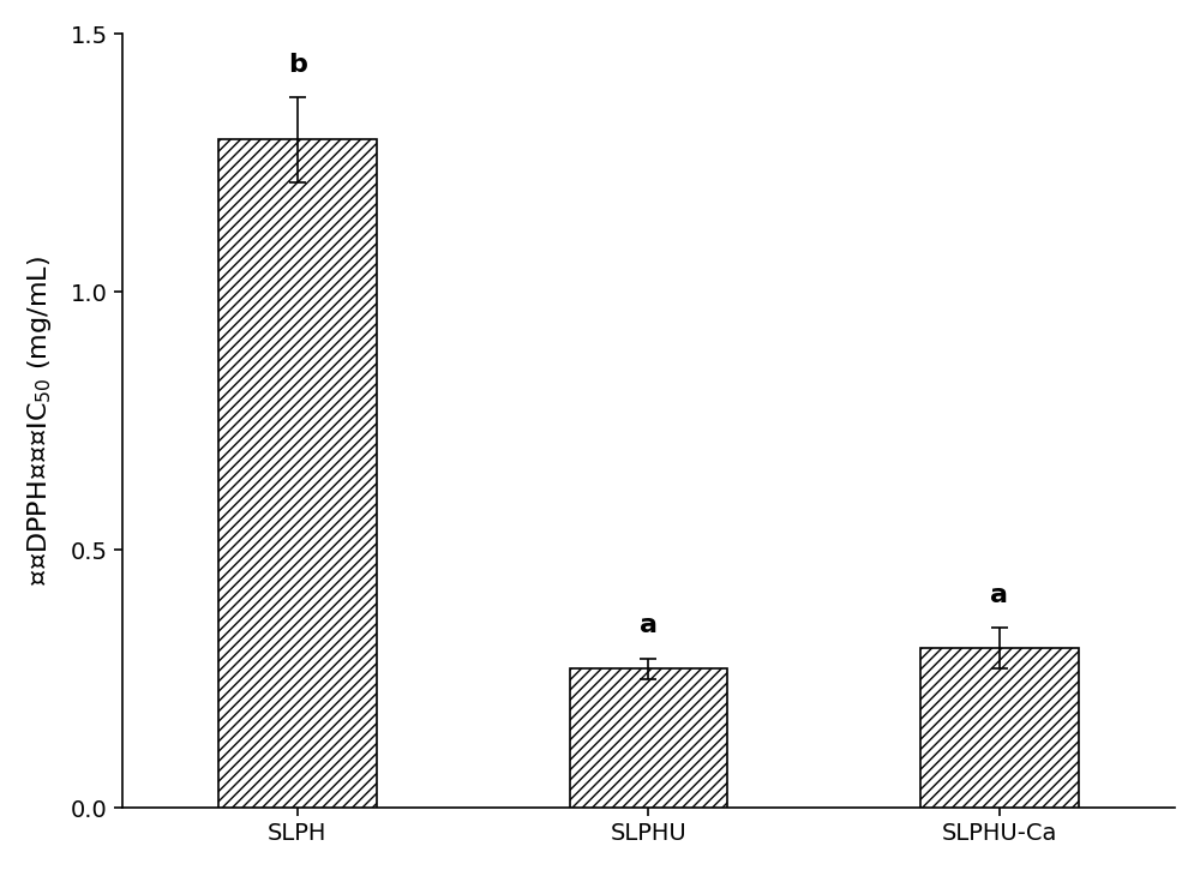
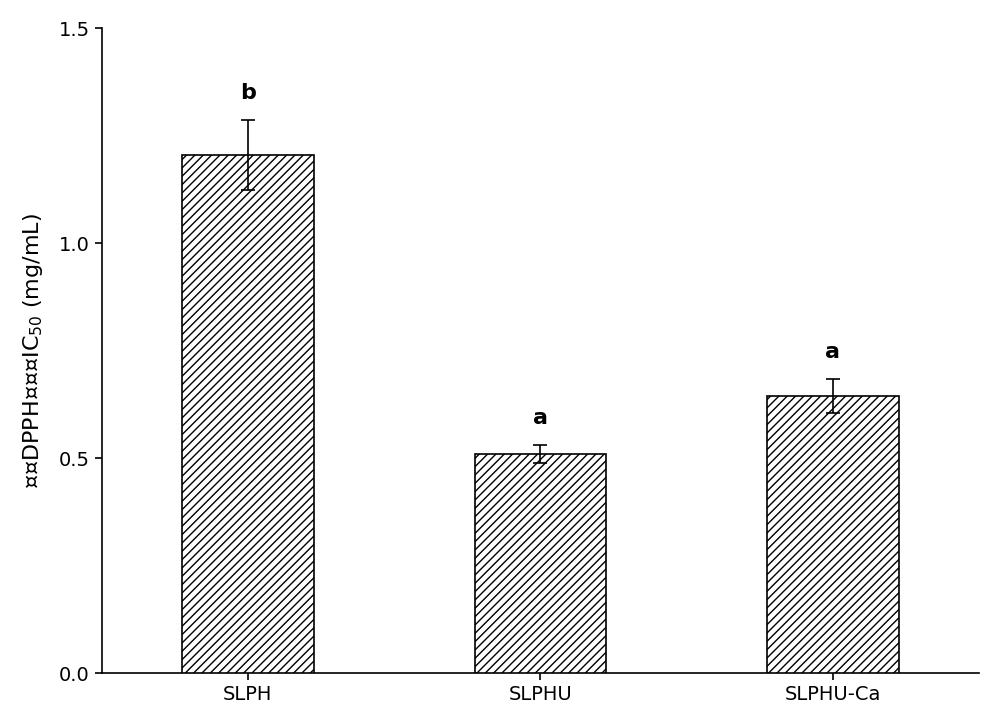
SLPH: 1.295 -> 1.205
SLPHU: 0.270 -> 0.510
SLPHU-Ca: 0.310 -> 0.645
